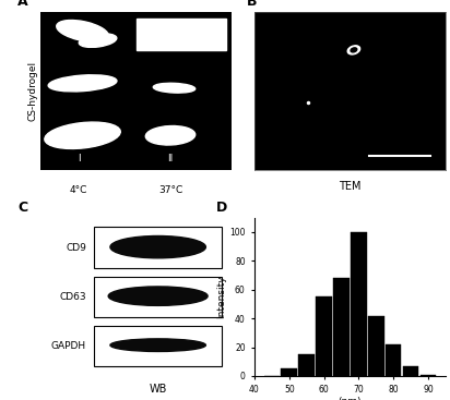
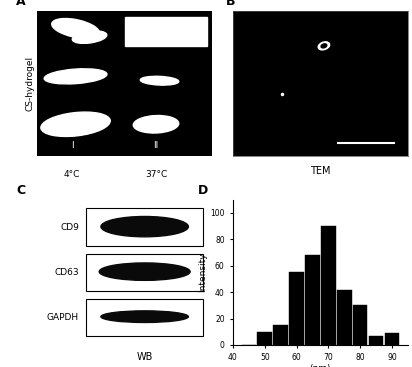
50: 5 -> 10
70: 100 -> 90
80: 22 -> 30
90: 1 -> 9
